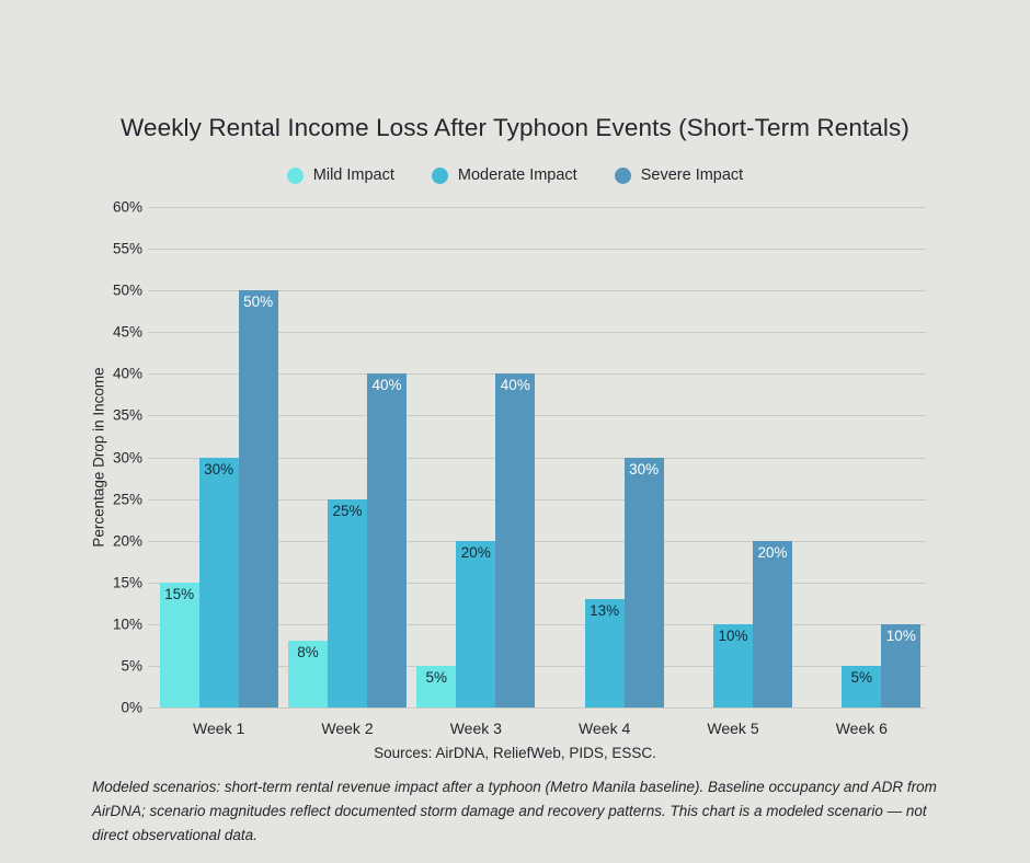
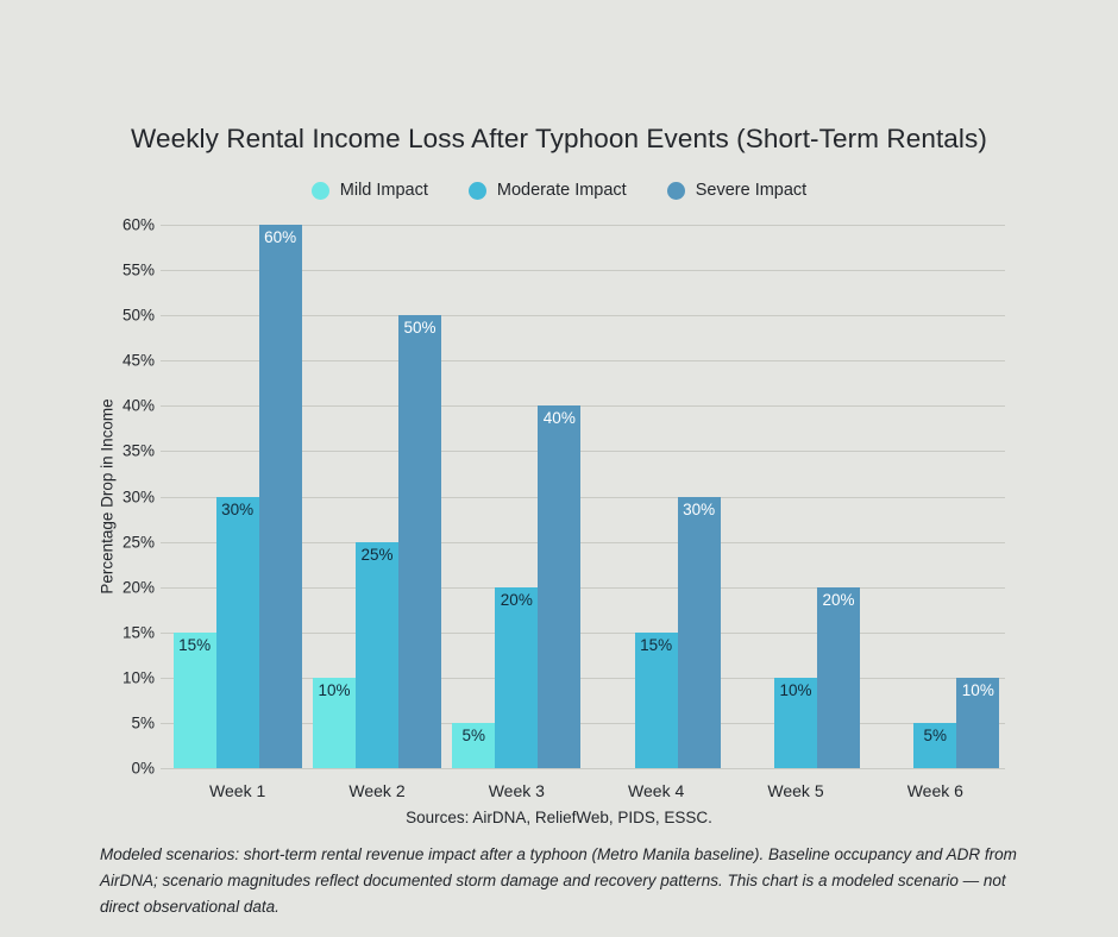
Severe Impact/Week 1: 50% -> 60%
Mild Impact/Week 2: 8% -> 10%
Severe Impact/Week 2: 40% -> 50%
Moderate Impact/Week 4: 13% -> 15%
